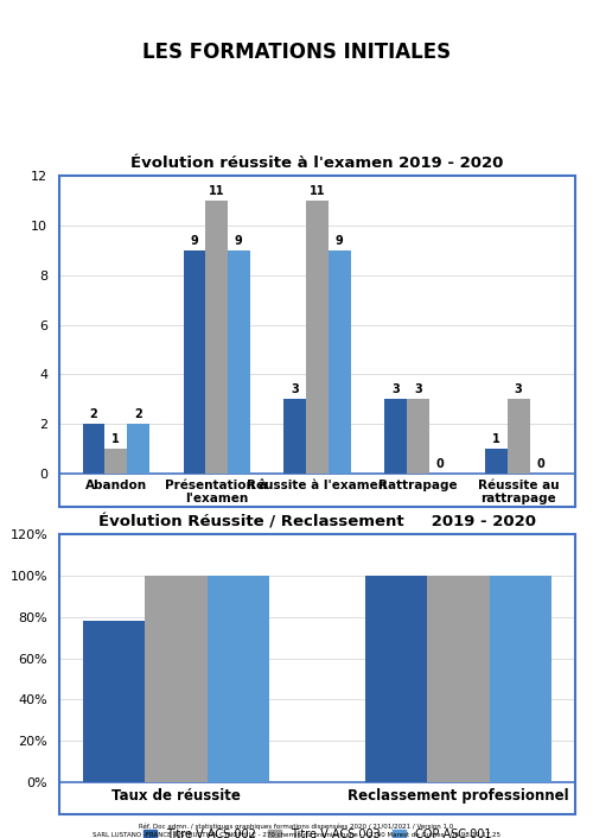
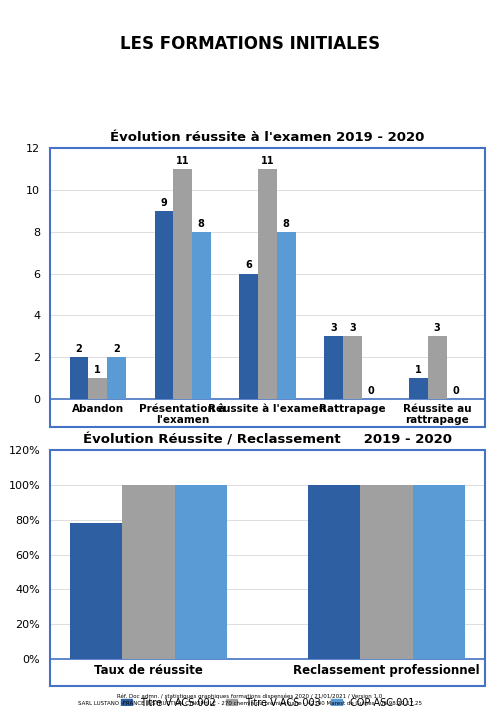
Évolution réussite à l'examen 2019 - 2020/CQP ASC 001/Présentation à l'examen: 9 -> 8
Évolution réussite à l'examen 2019 - 2020/Titre V ACS 002/Réussite à l'examen: 3 -> 6
Évolution réussite à l'examen 2019 - 2020/CQP ASC 001/Réussite à l'examen: 9 -> 8
